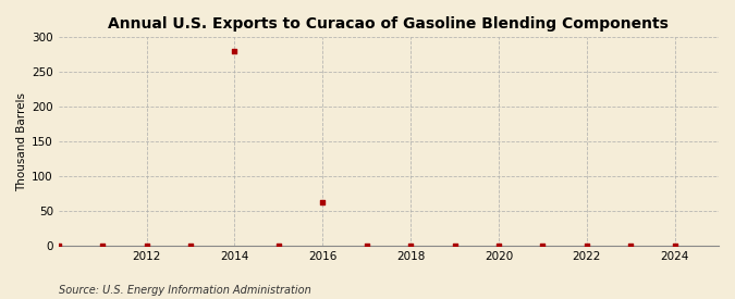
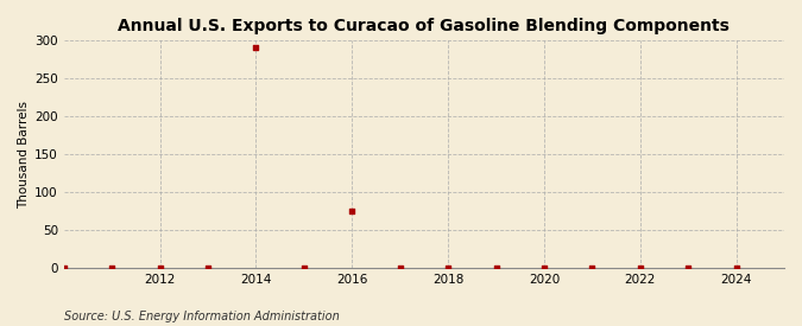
2014: 280 -> 291
2016: 62 -> 75
